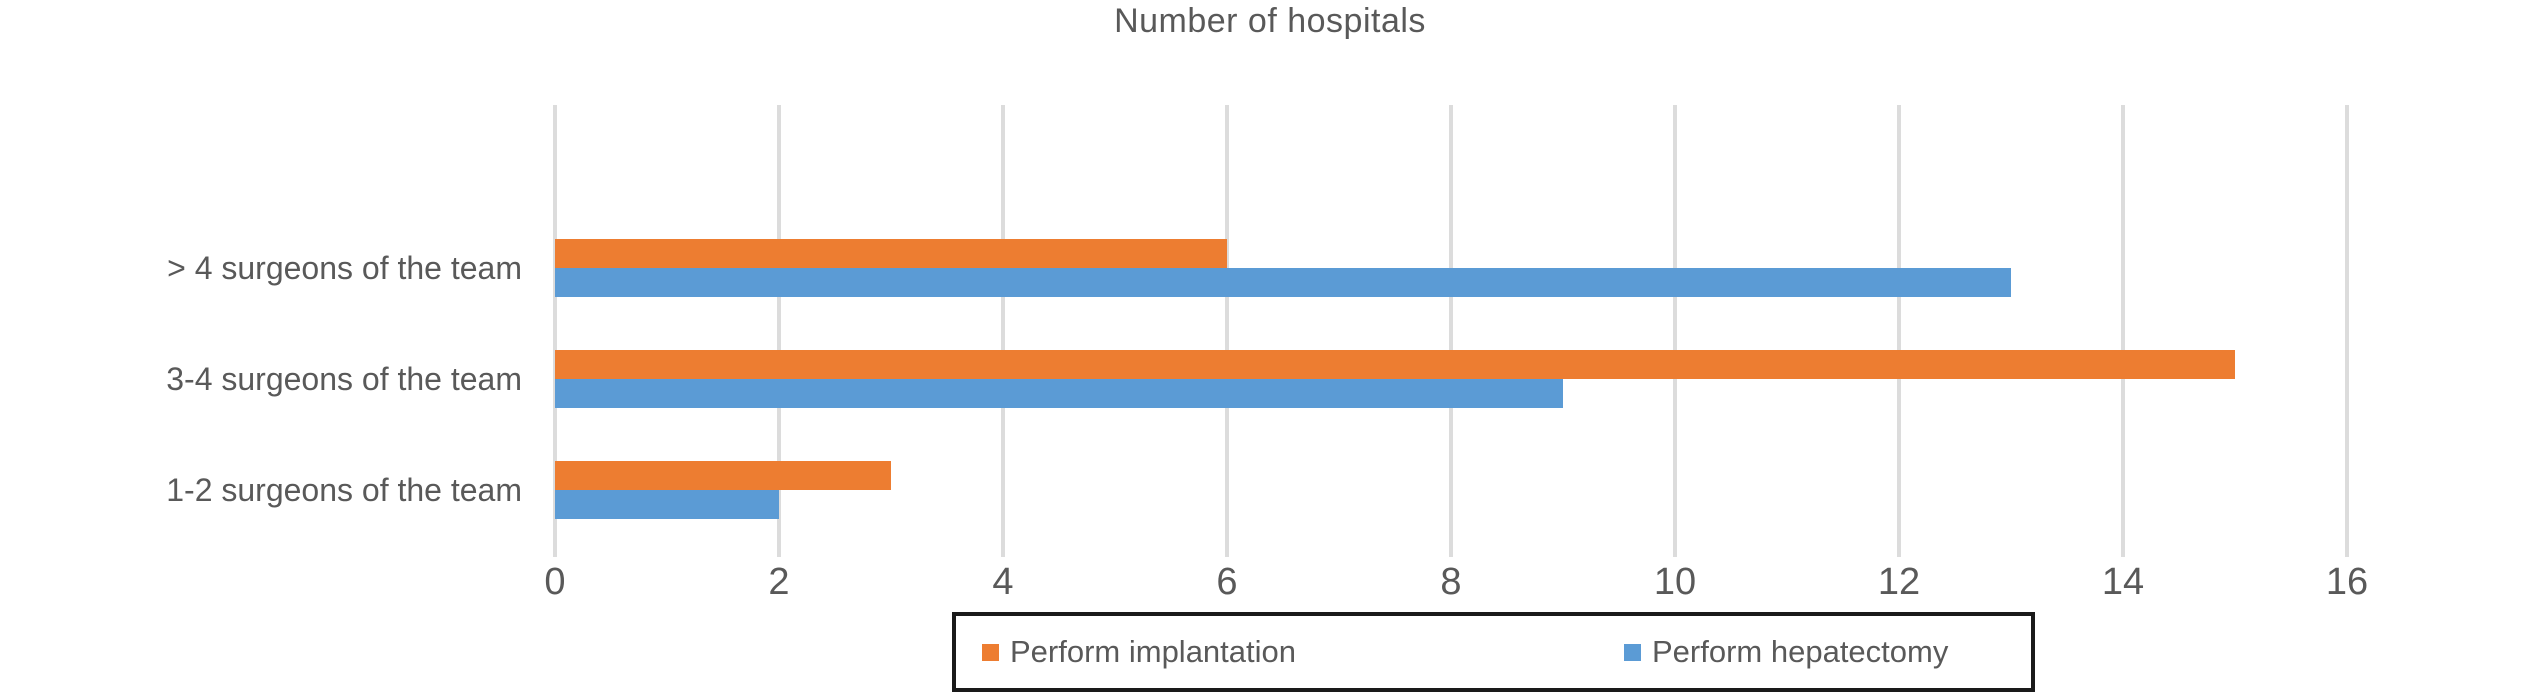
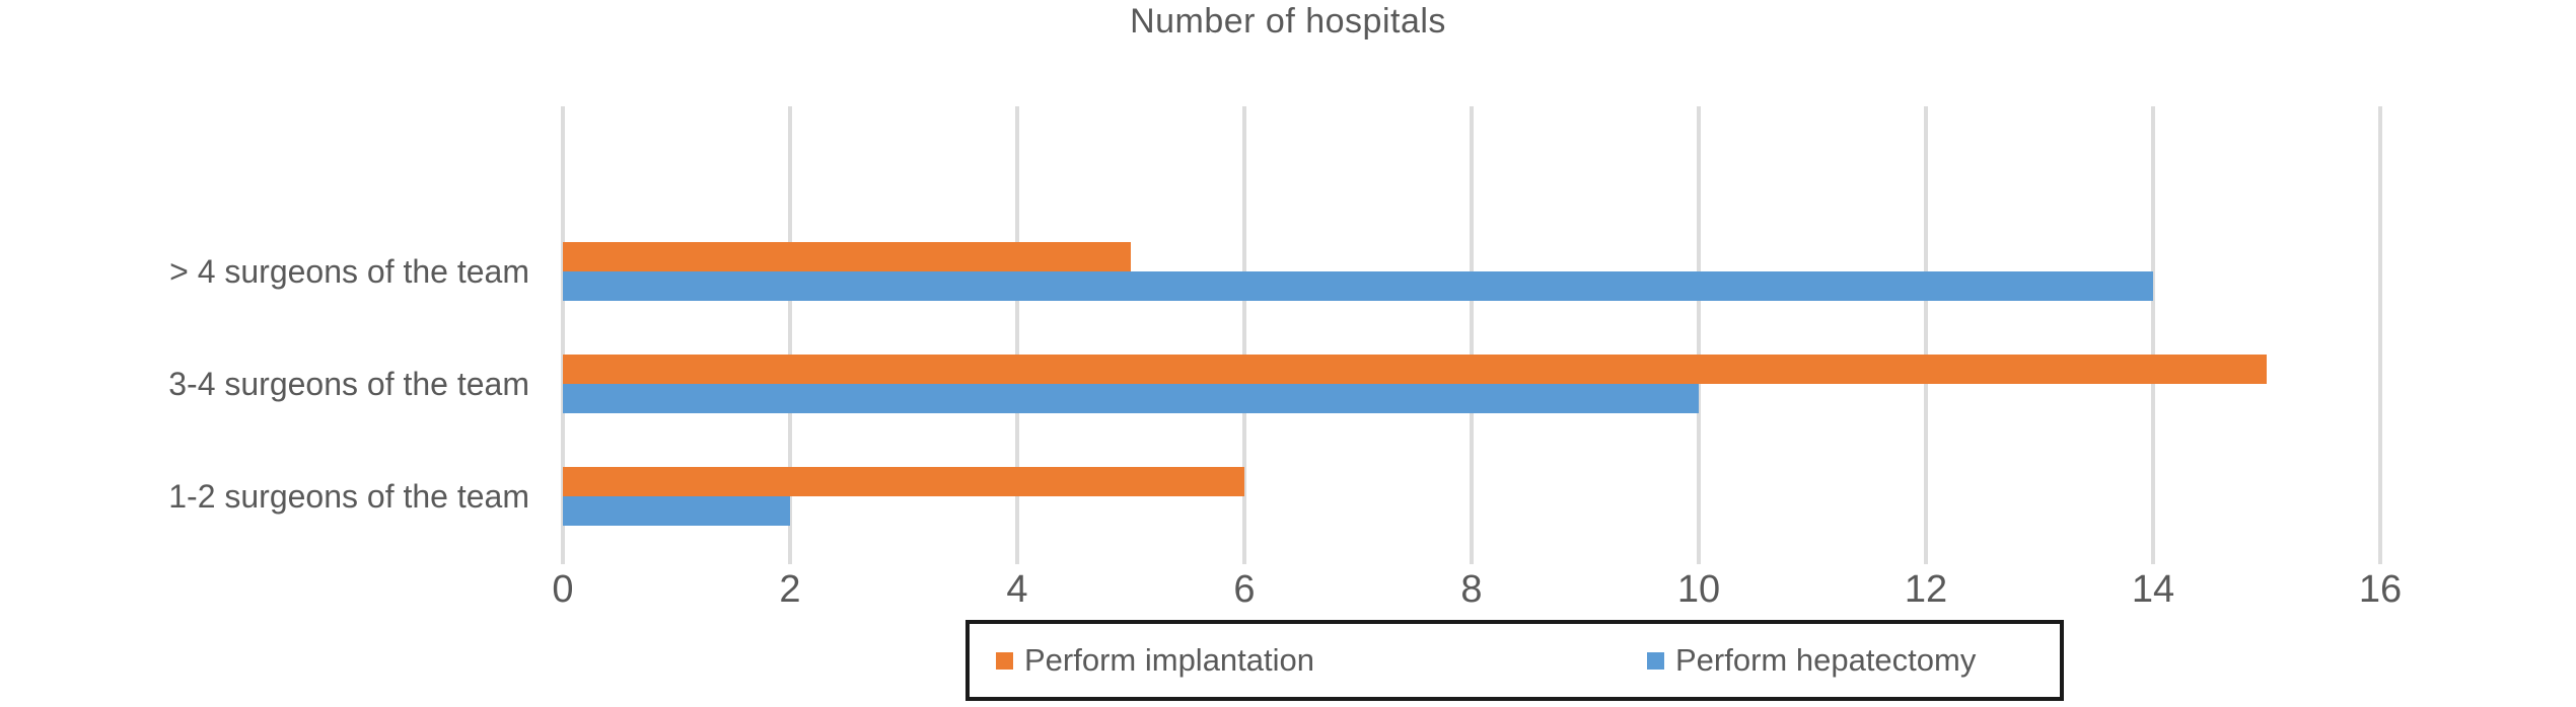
Perform implantation/> 4 surgeons of the team: 6 -> 5
Perform hepatectomy/> 4 surgeons of the team: 13 -> 14
Perform hepatectomy/3-4 surgeons of the team: 9 -> 10
Perform implantation/1-2 surgeons of the team: 3 -> 6
